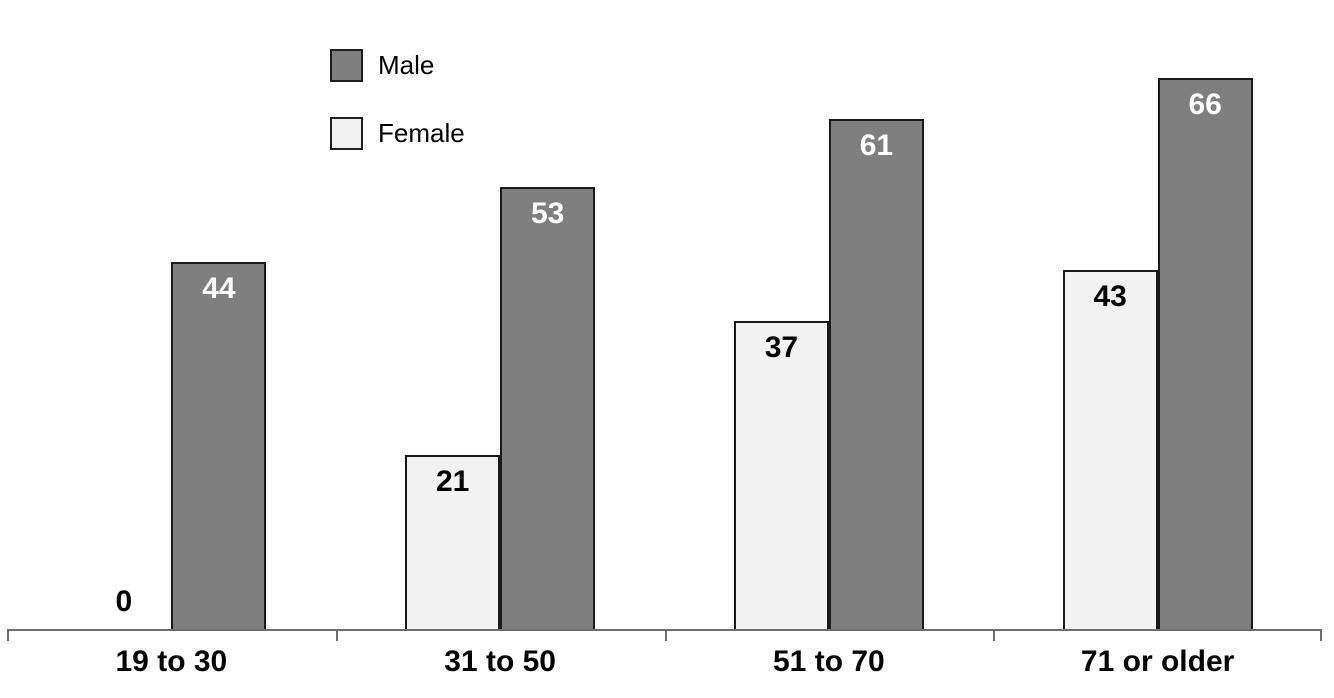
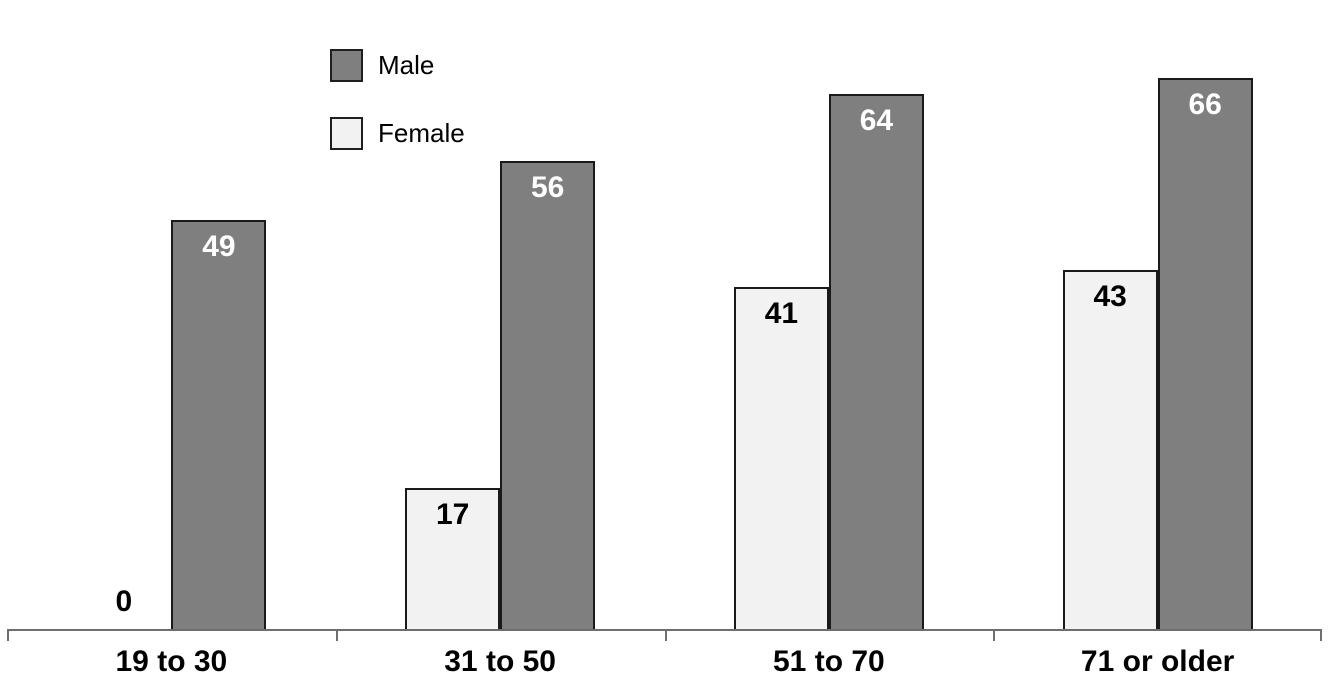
Male/19 to 30: 44 -> 49
Female/31 to 50: 21 -> 17
Male/31 to 50: 53 -> 56
Female/51 to 70: 37 -> 41
Male/51 to 70: 61 -> 64
